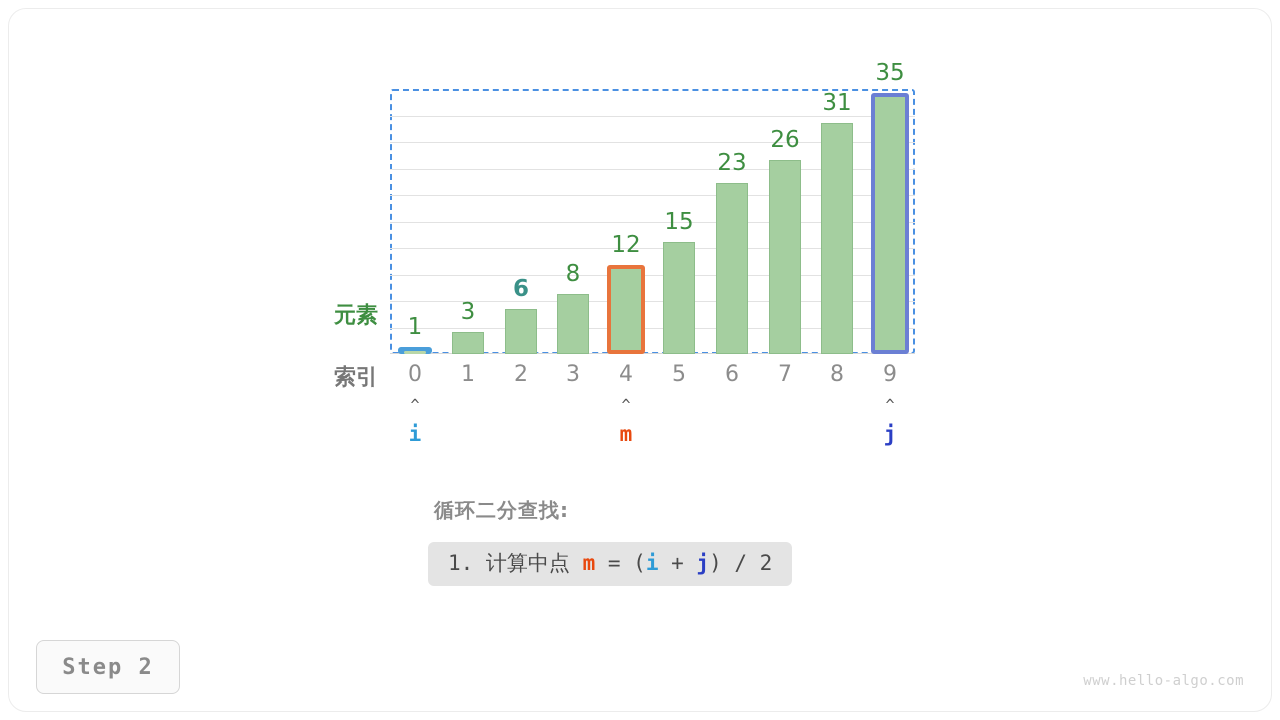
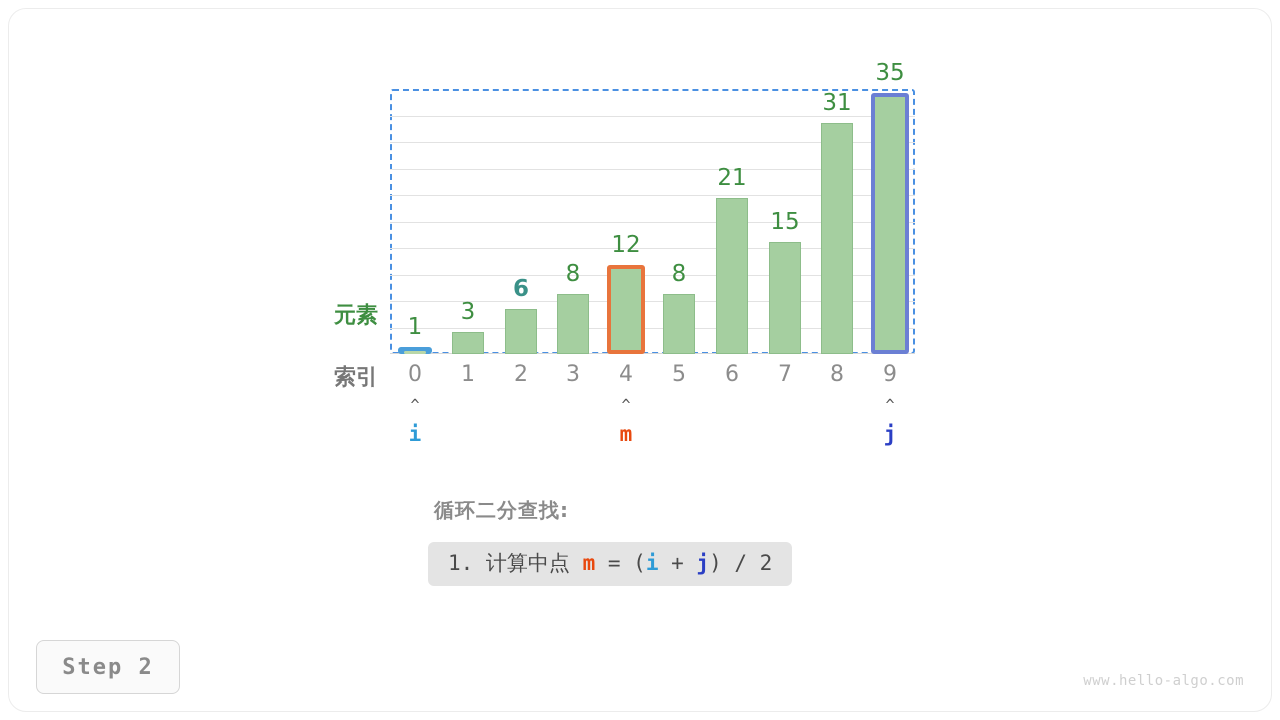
5: 15 -> 8
6: 23 -> 21
7: 26 -> 15
